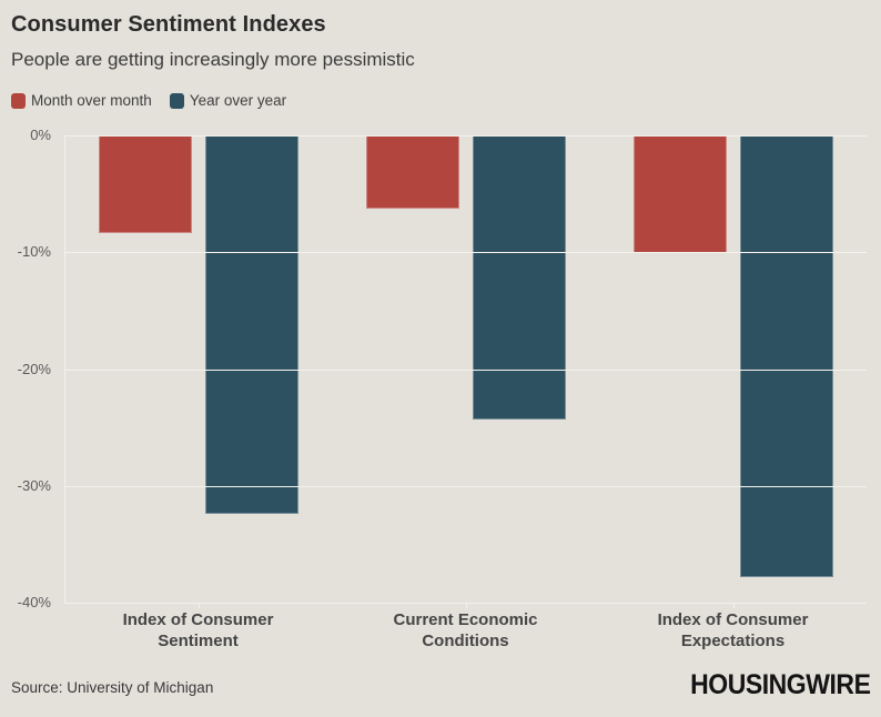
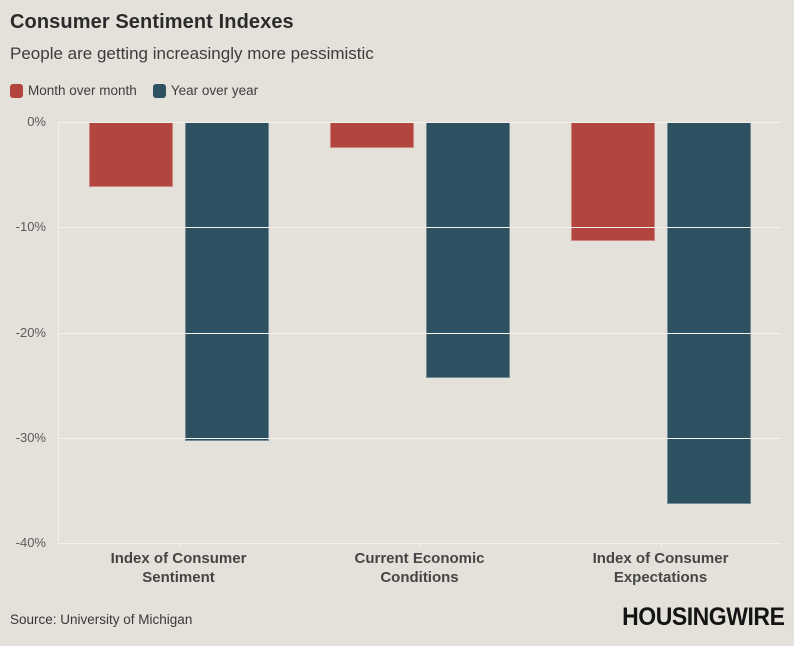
Month over month/Index of Consumer Sentiment: -8.4% -> -6.2%
Year over year/Index of Consumer Sentiment: -32.4% -> -30.3%
Month over month/Current Economic Conditions: -6.3% -> -2.5%
Month over month/Index of Consumer Expectations: -10.1% -> -11.3%
Year over year/Index of Consumer Expectations: -37.8% -> -36.3%
